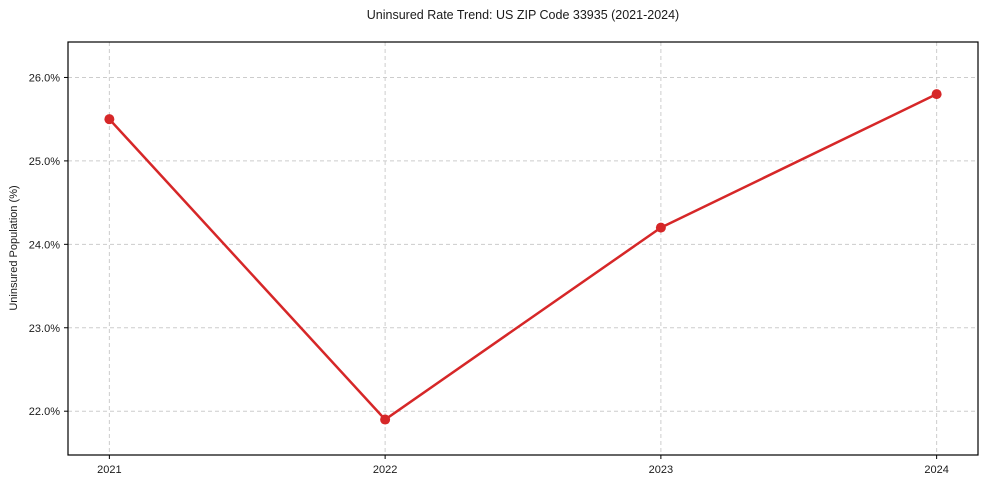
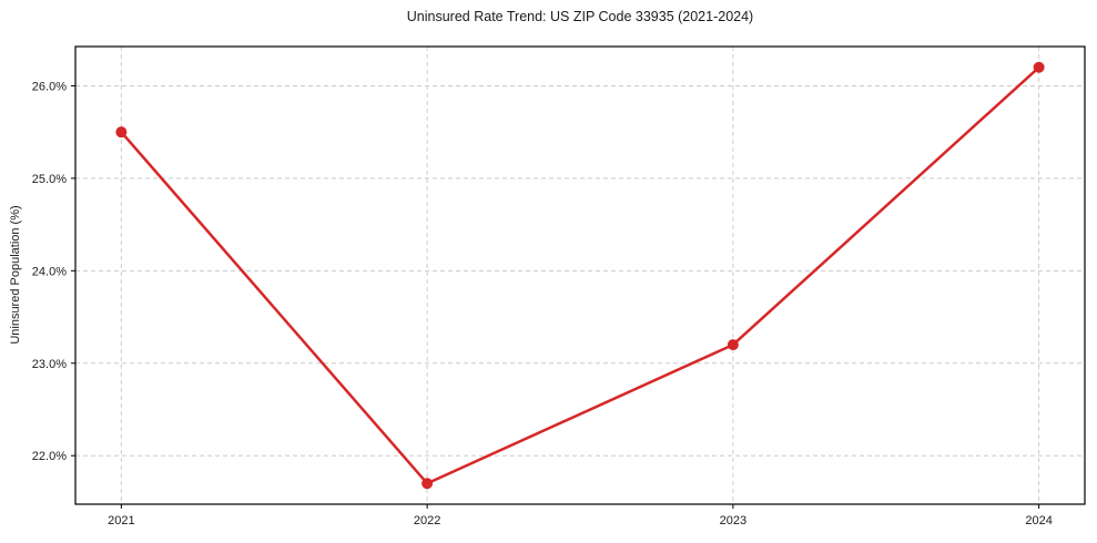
2022: 21.9% -> 21.7%
2023: 24.2% -> 23.2%
2024: 25.8% -> 26.2%
